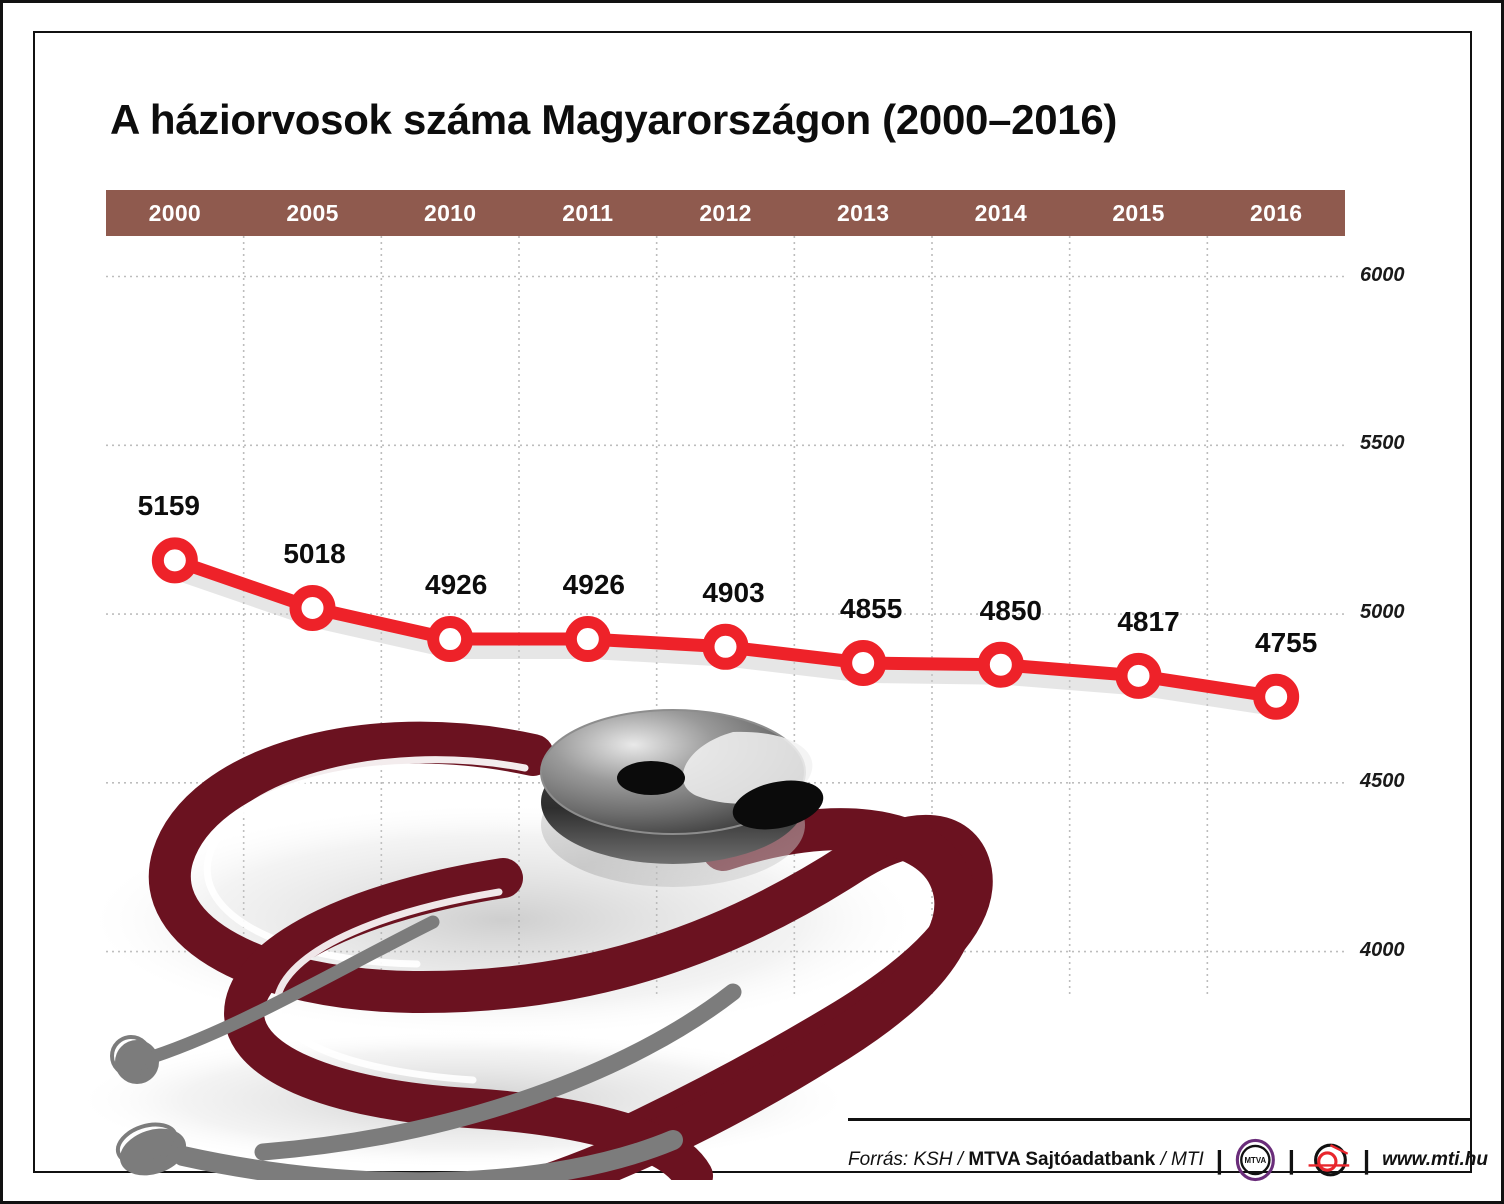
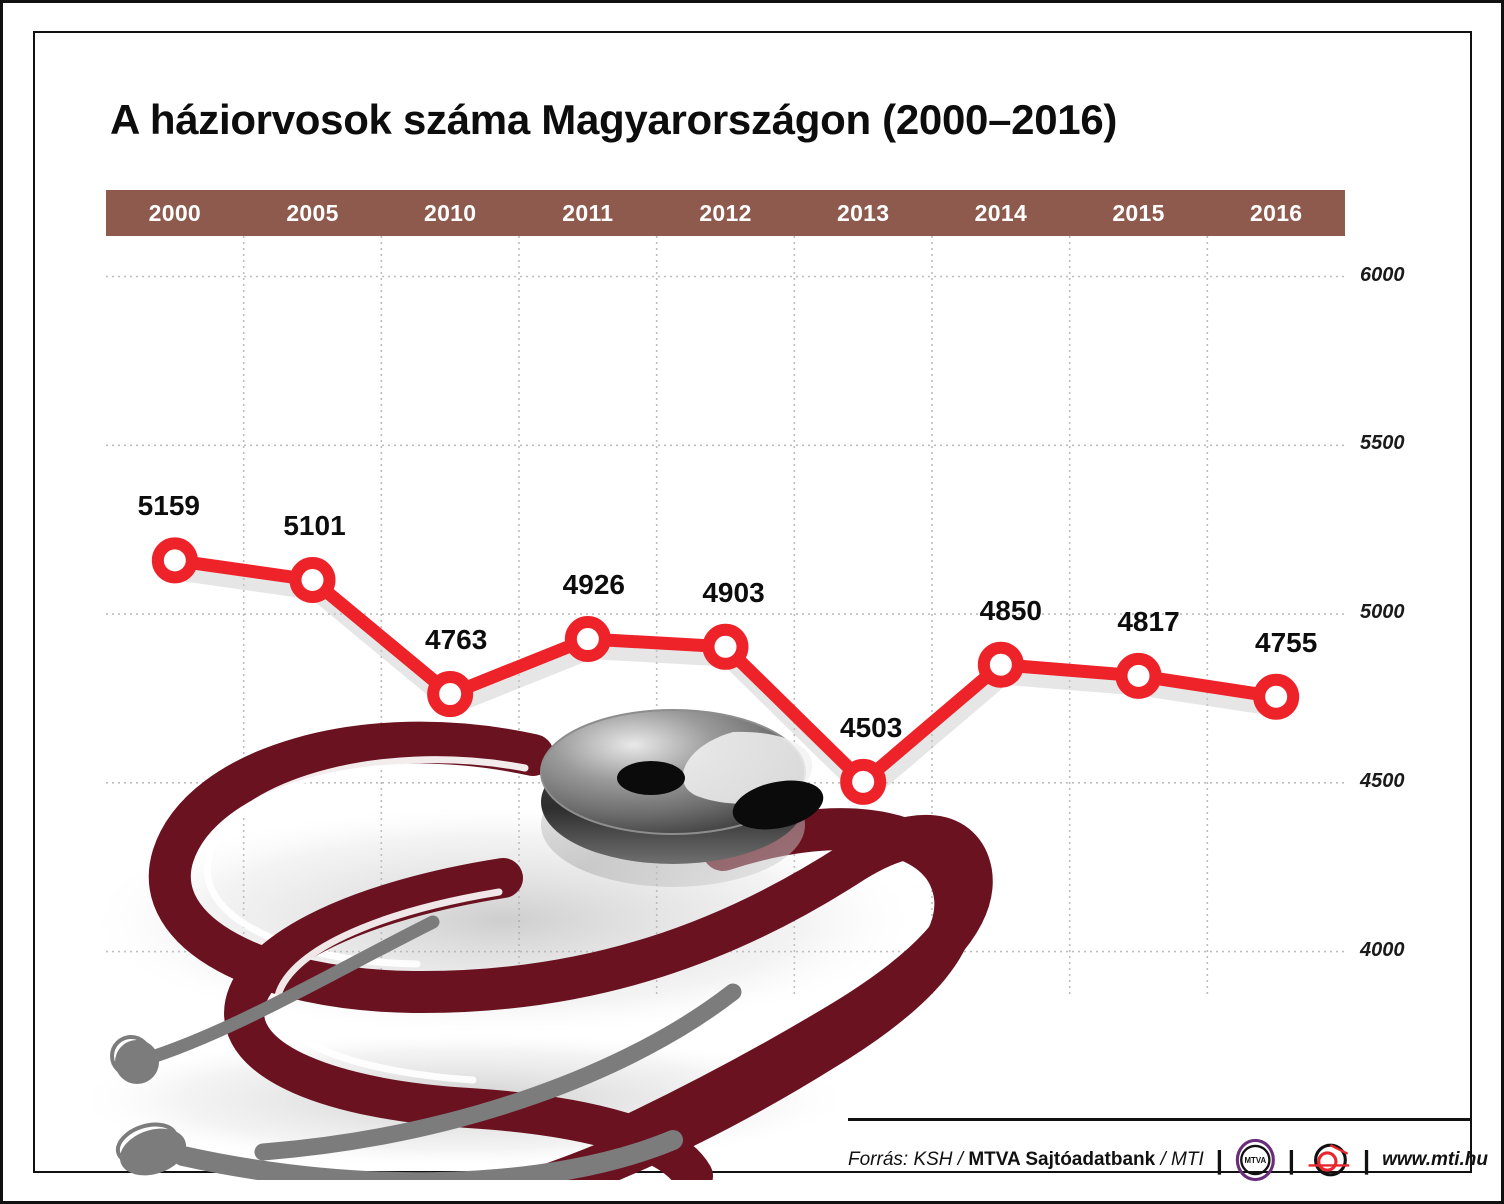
2005: 5018 -> 5101
2010: 4926 -> 4763
2013: 4855 -> 4503
